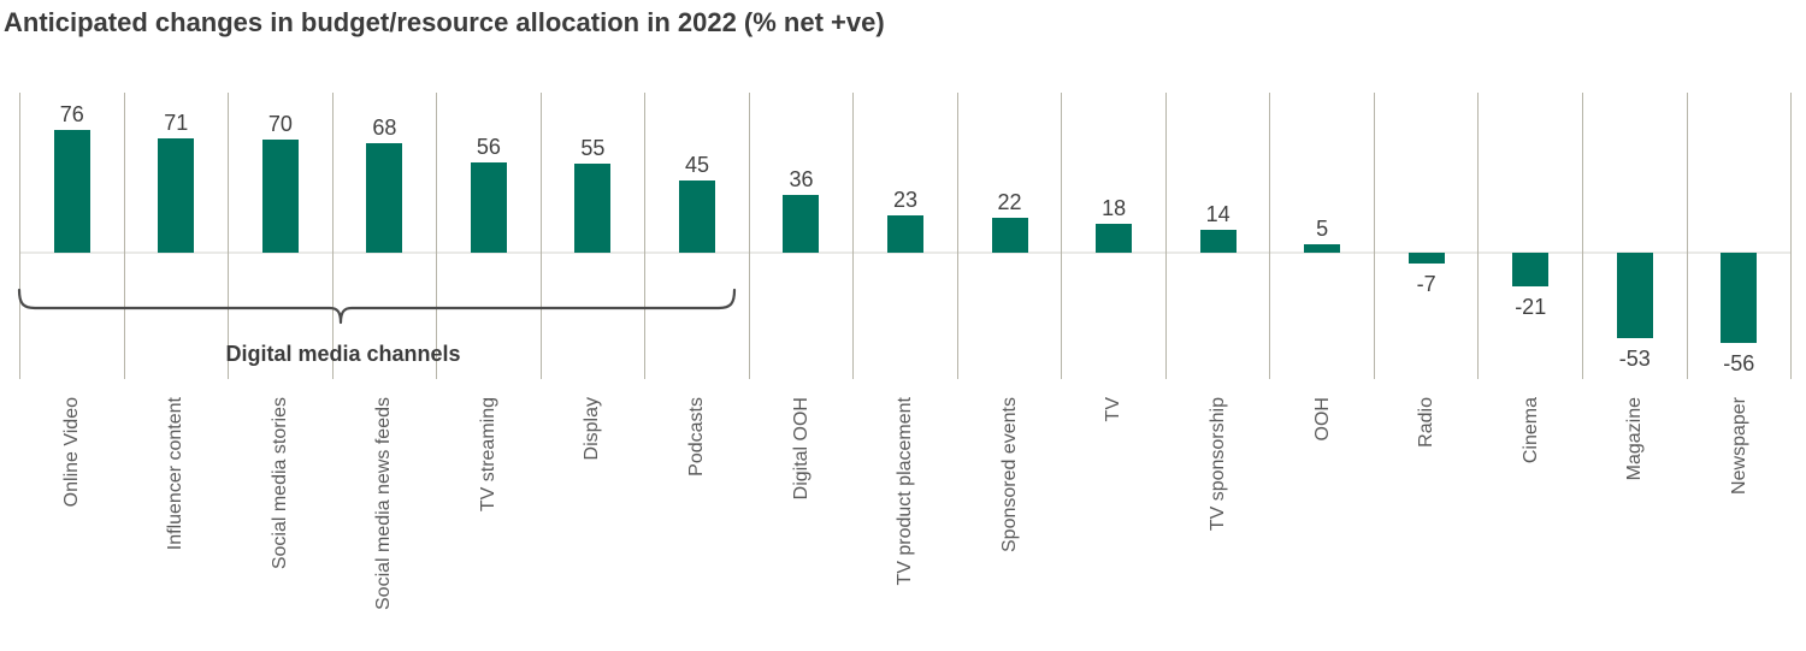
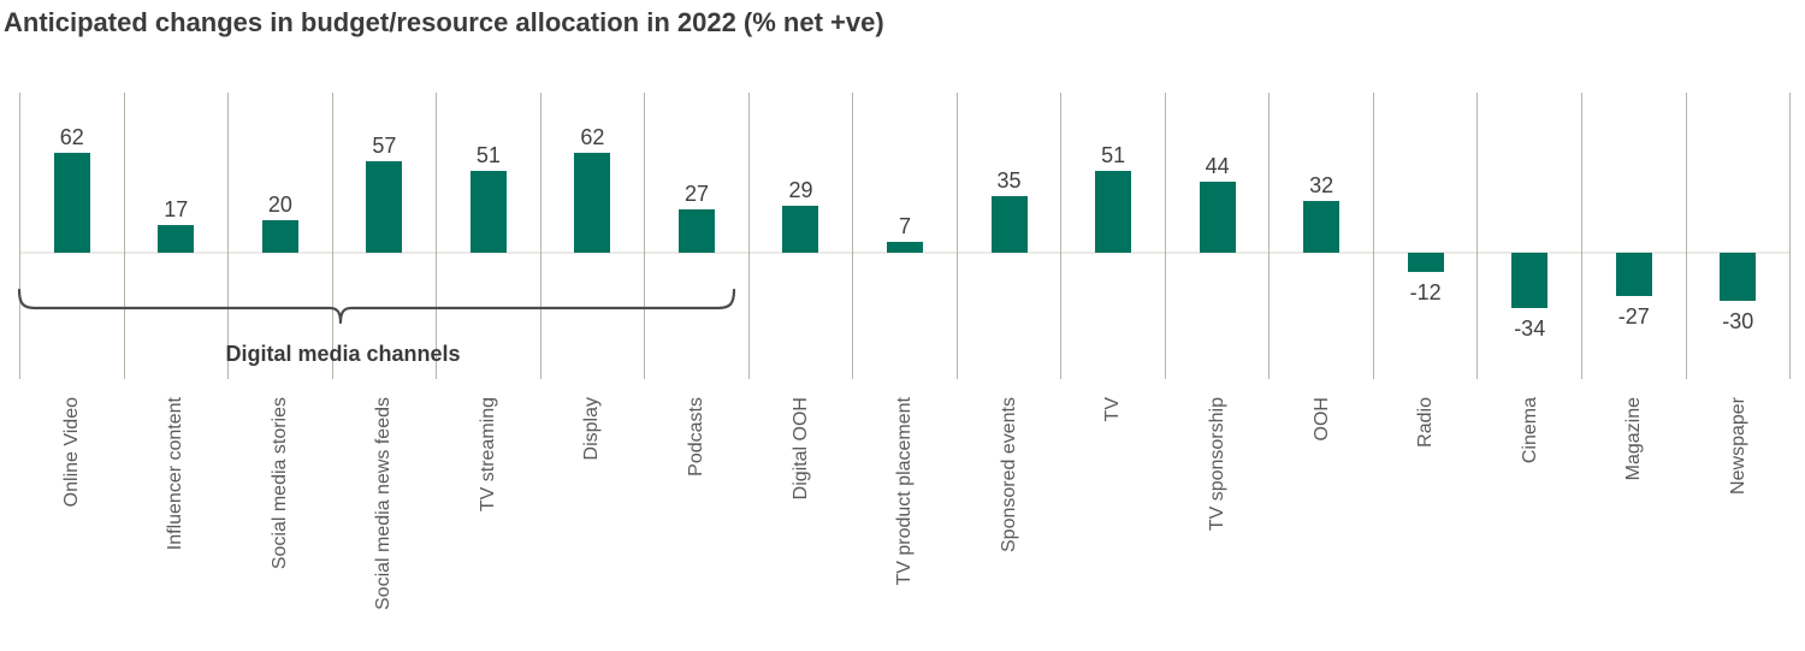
Online Video: 76 -> 62
Influencer content: 71 -> 17
Social media stories: 70 -> 20
Social media news feeds: 68 -> 57
TV streaming: 56 -> 51
Display: 55 -> 62
Podcasts: 45 -> 27
Digital OOH: 36 -> 29
TV product placement: 23 -> 7
Sponsored events: 22 -> 35
TV: 18 -> 51
TV sponsorship: 14 -> 44
OOH: 5 -> 32
Radio: -7 -> -12
Cinema: -21 -> -34
Magazine: -53 -> -27
Newspaper: -56 -> -30
